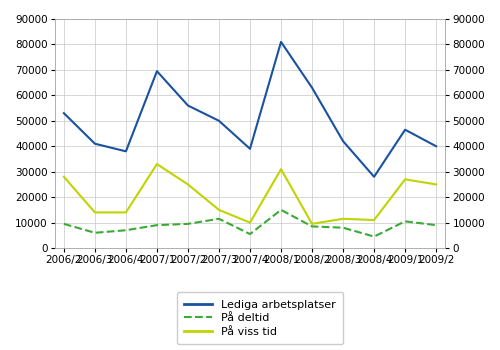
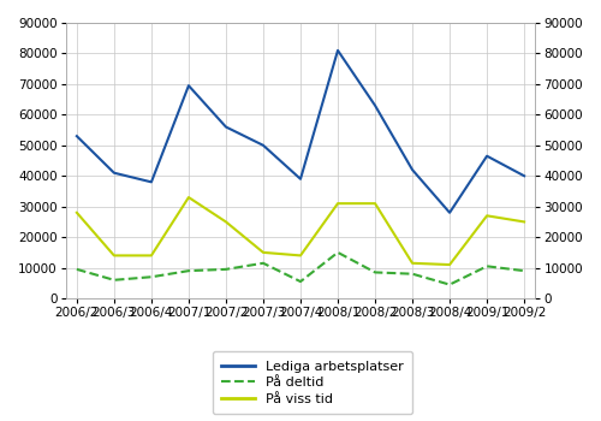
På viss tid/2007/4: 10000 -> 14000
På viss tid/2008/2: 9500 -> 31000
